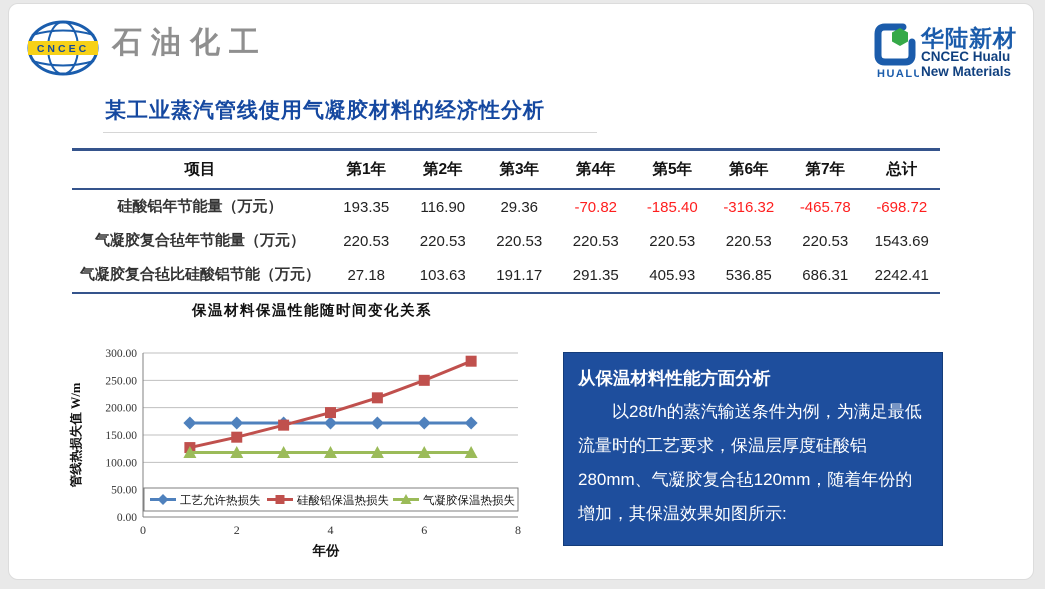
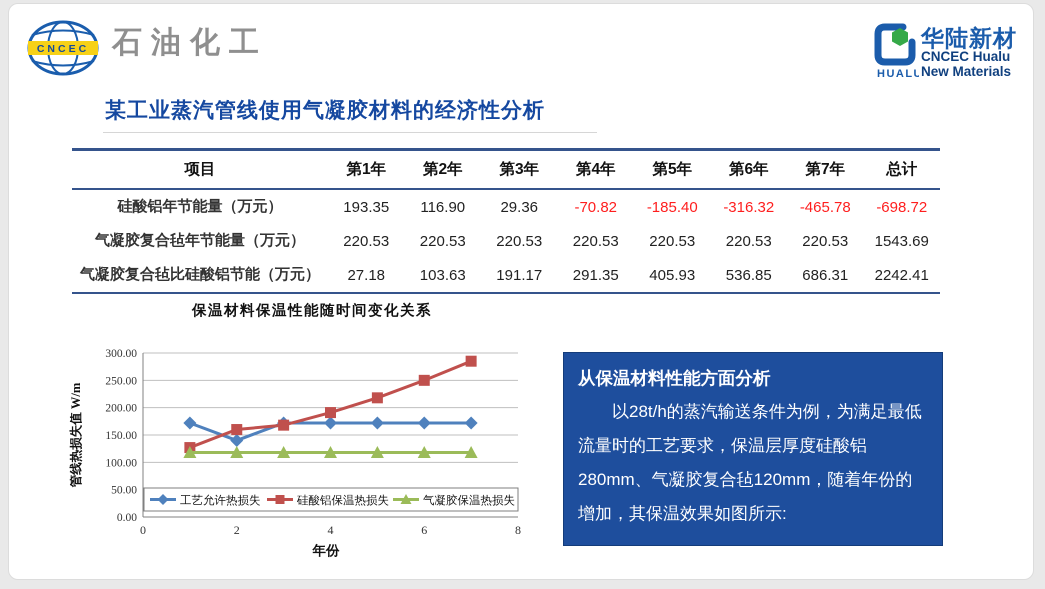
工艺允许热损失/2: 170 -> 140
硅酸铝保温热损失/2: 150 -> 160
